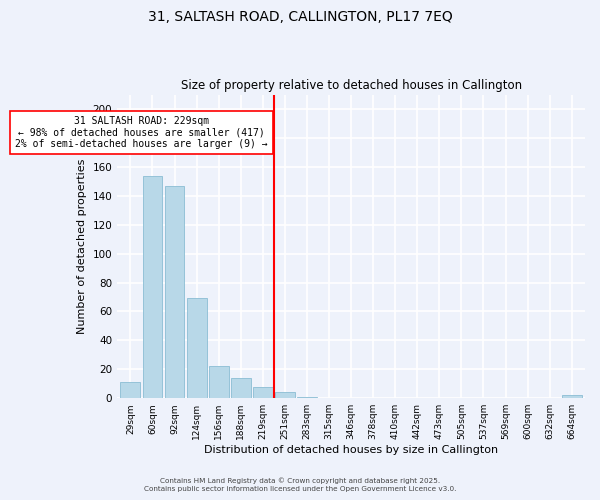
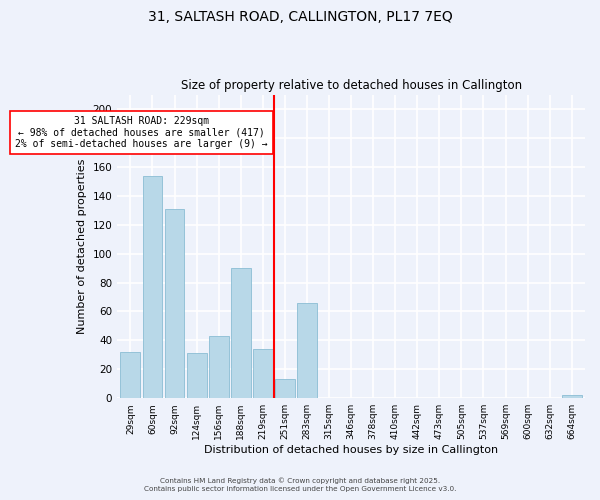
29sqm: 11 -> 32
92sqm: 147 -> 131
124sqm: 69 -> 31
156sqm: 22 -> 43
188sqm: 14 -> 90
219sqm: 8 -> 34
251sqm: 4 -> 13
283sqm: 1 -> 66
